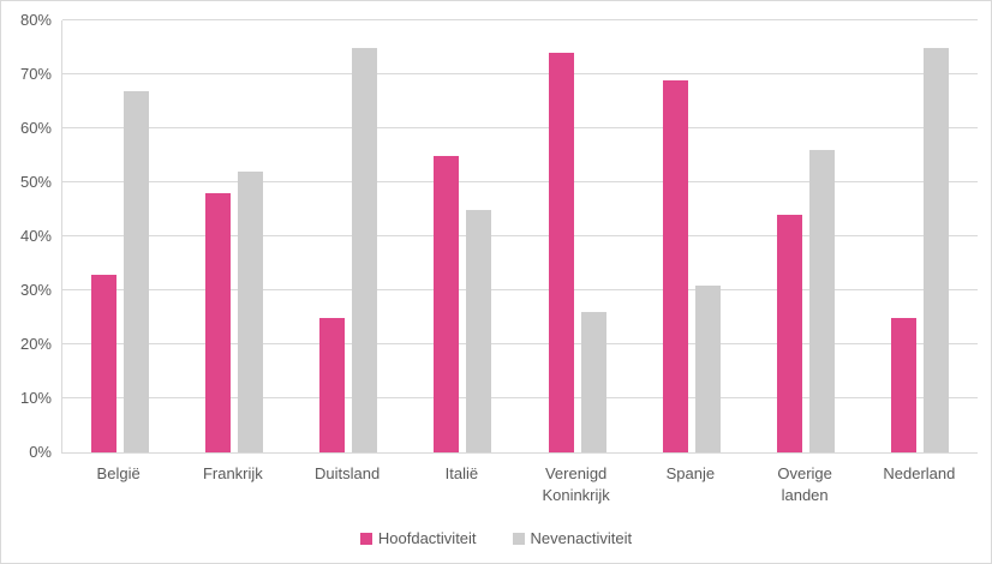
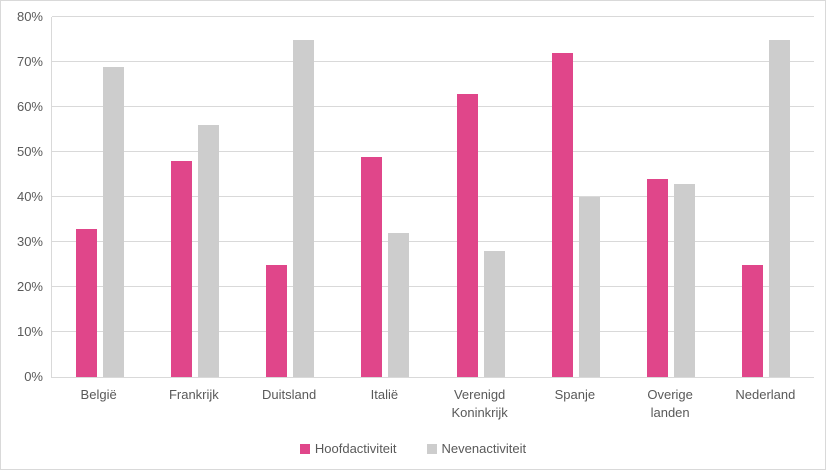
Nevenactiviteit/België: 67% -> 69%
Nevenactiviteit/Frankrijk: 52% -> 56%
Hoofdactiviteit/Italië: 55% -> 49%
Nevenactiviteit/Italië: 45% -> 32%
Hoofdactiviteit/Verenigd Koninkrijk: 74% -> 63%
Nevenactiviteit/Verenigd Koninkrijk: 26% -> 28%
Hoofdactiviteit/Spanje: 69% -> 72%
Nevenactiviteit/Spanje: 31% -> 40%
Nevenactiviteit/Overige landen: 56% -> 43%
